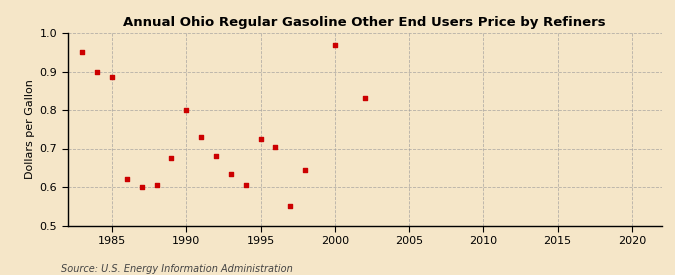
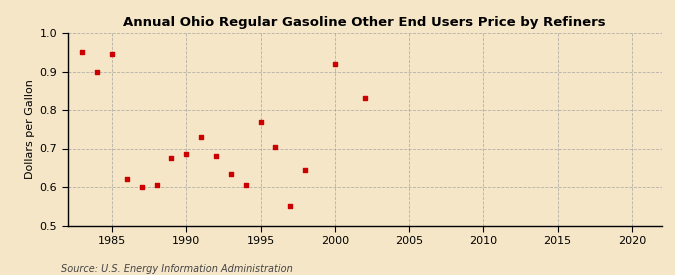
1985: 0.885 -> 0.945
1990: 0.800 -> 0.685
1995: 0.725 -> 0.770
2000: 0.970 -> 0.920
